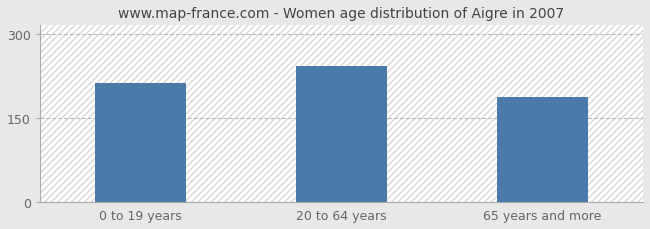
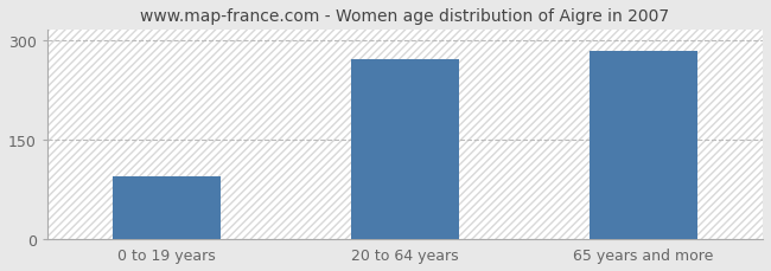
0 to 19 years: 212 -> 95
20 to 64 years: 242 -> 271
65 years and more: 188 -> 283
